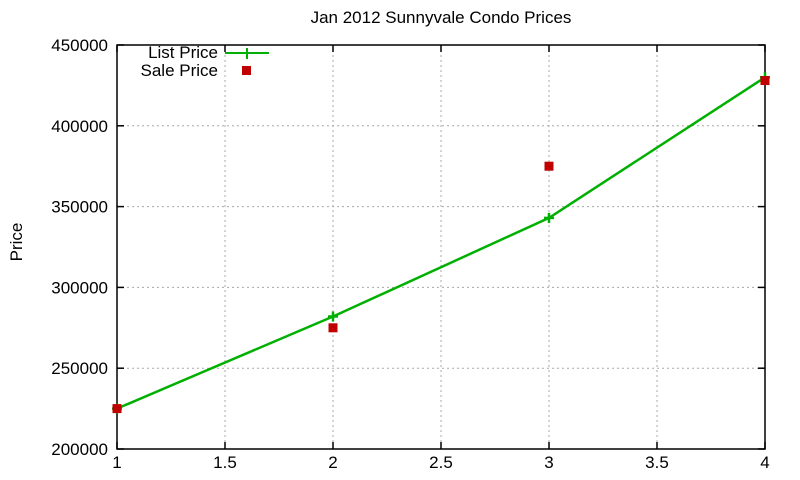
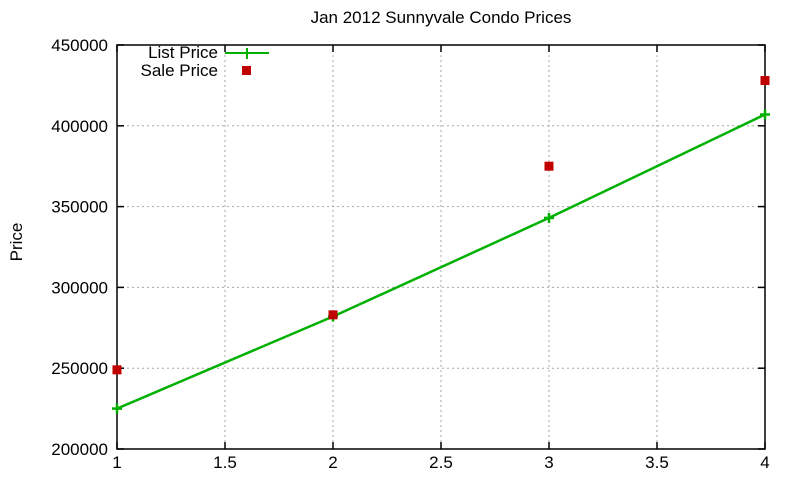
Sale Price/1: 225000 -> 249000
Sale Price/2: 275000 -> 283000
List Price/4: 430000 -> 407000
